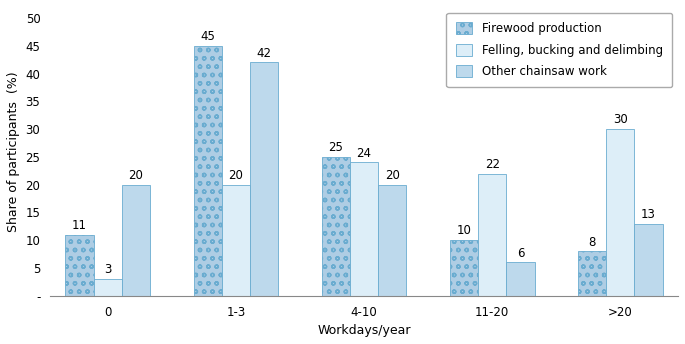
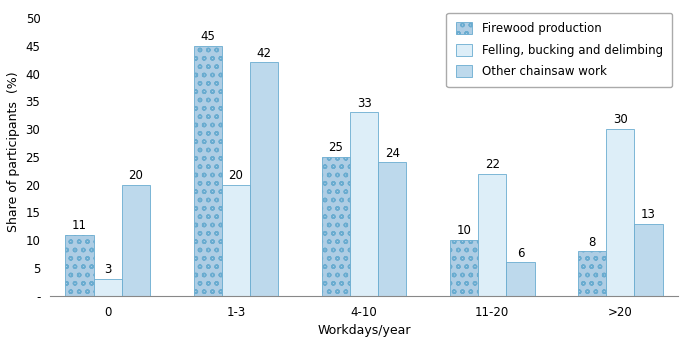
Felling, bucking and delimbing/4-10: 24 -> 33
Other chainsaw work/4-10: 20 -> 24
